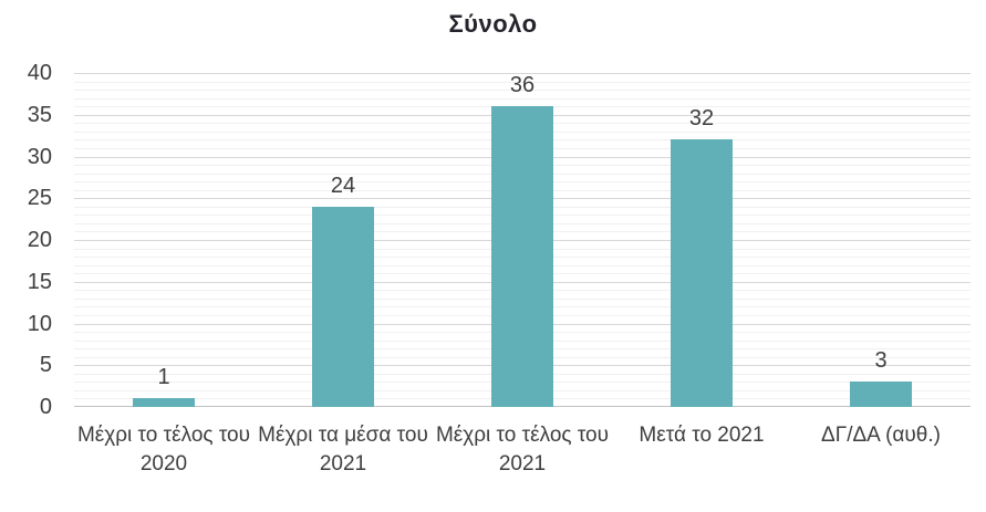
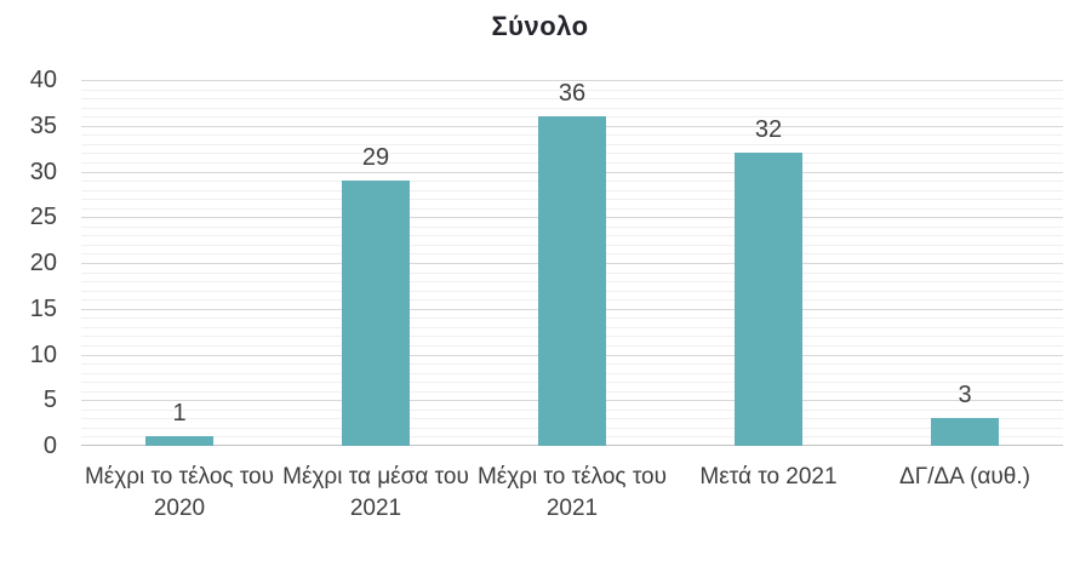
Μέχρι τα μέσα του 2021: 24 -> 29
